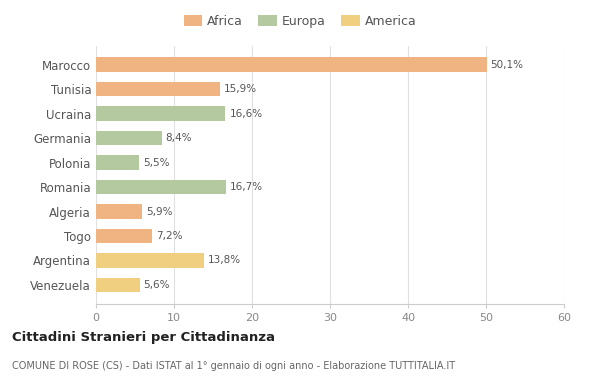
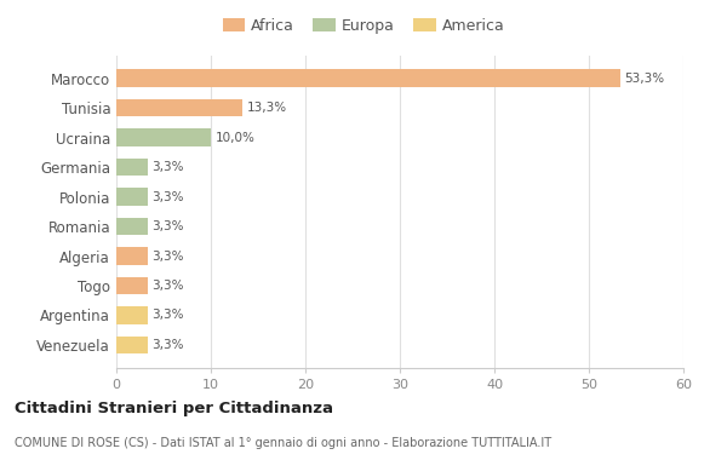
Marocco: 50,1% -> 53,3%
Tunisia: 15,9% -> 13,3%
Ucraina: 16,6% -> 10,0%
Germania: 8,4% -> 3,3%
Polonia: 5,5% -> 3,3%
Romania: 16,7% -> 3,3%
Algeria: 5,9% -> 3,3%
Togo: 7,2% -> 3,3%
Argentina: 13,8% -> 3,3%
Venezuela: 5,6% -> 3,3%
